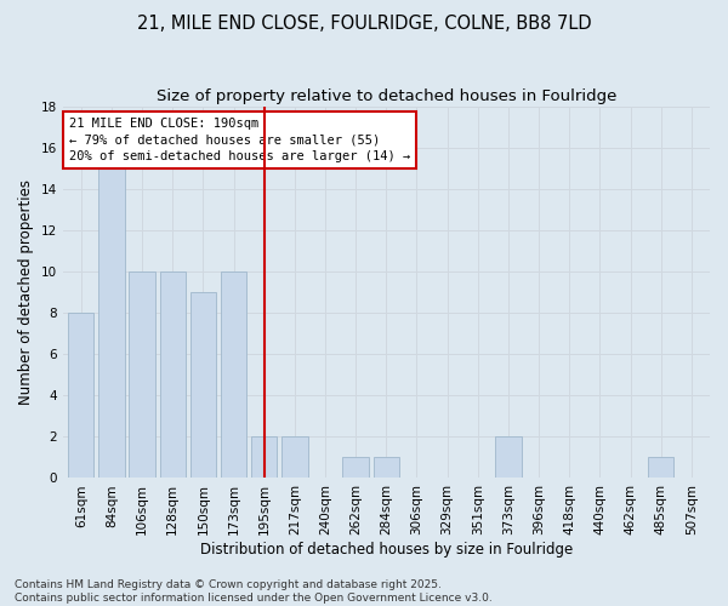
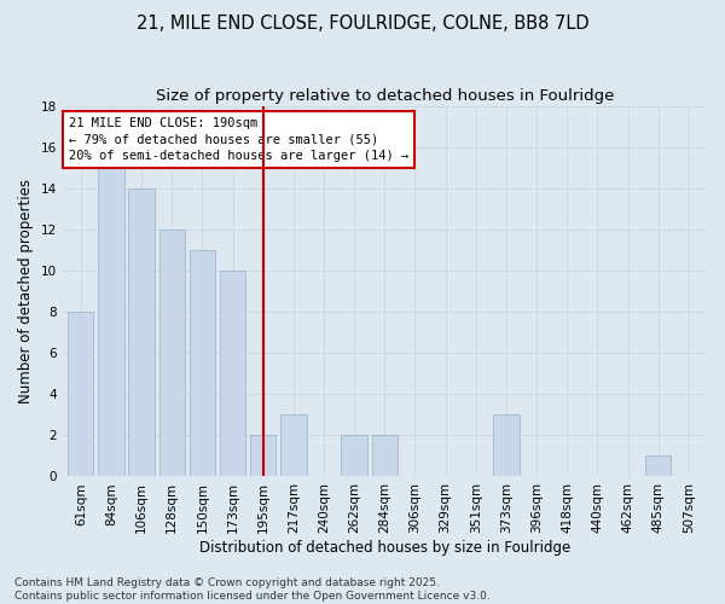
106sqm: 10 -> 14
128sqm: 10 -> 12
150sqm: 9 -> 11
217sqm: 2 -> 3
262sqm: 1 -> 2
284sqm: 1 -> 2
373sqm: 2 -> 3
